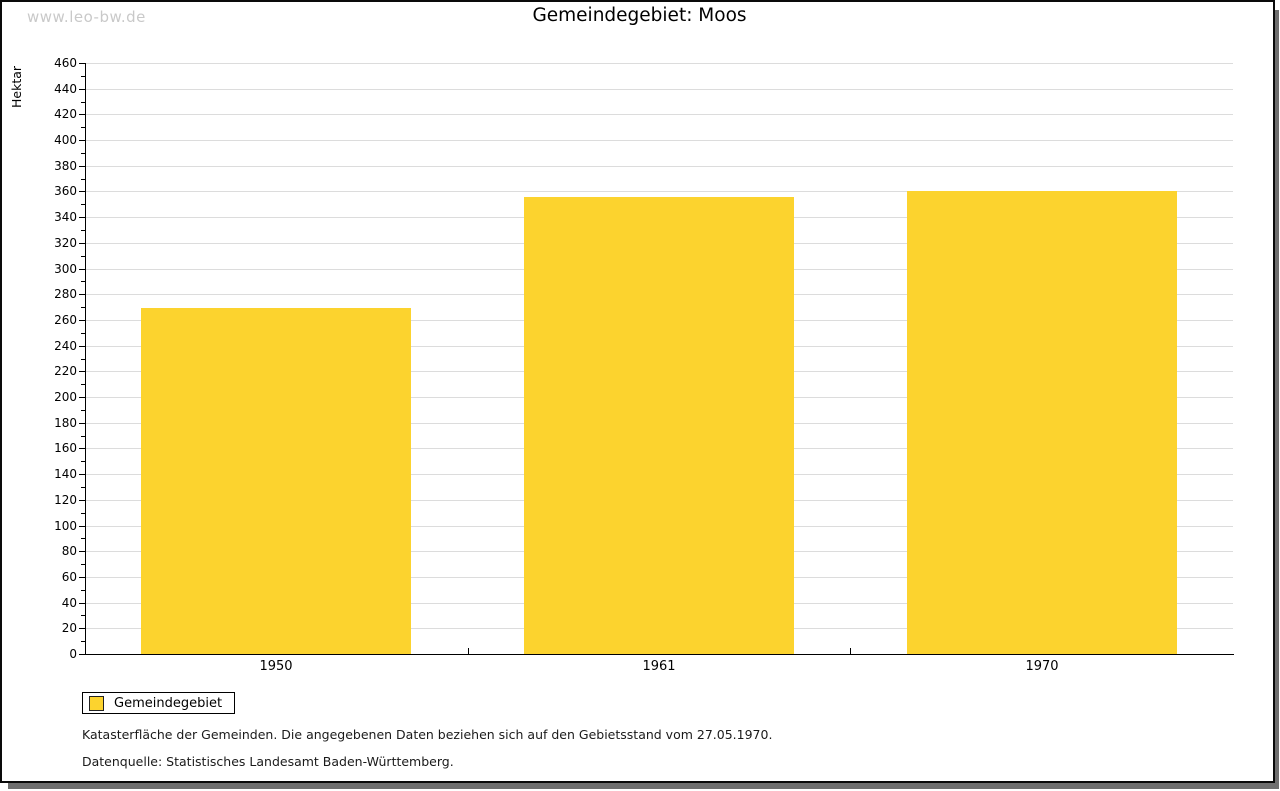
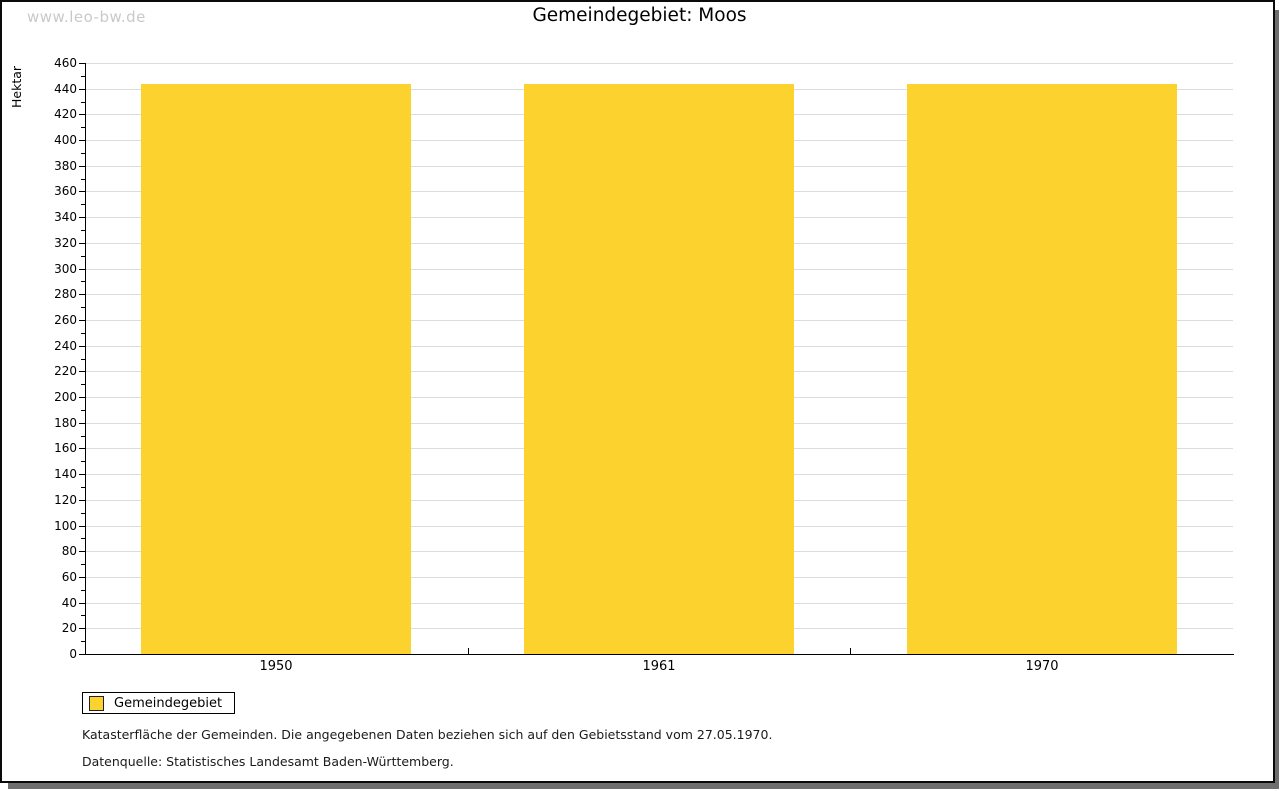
1950: 269 -> 444
1961: 356 -> 444
1970: 360 -> 444
